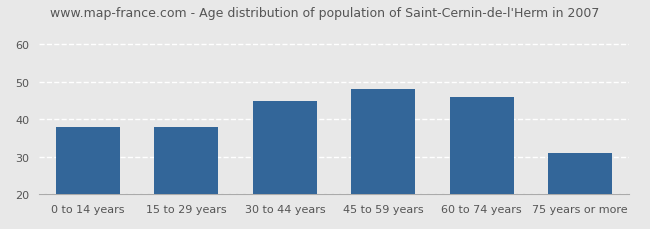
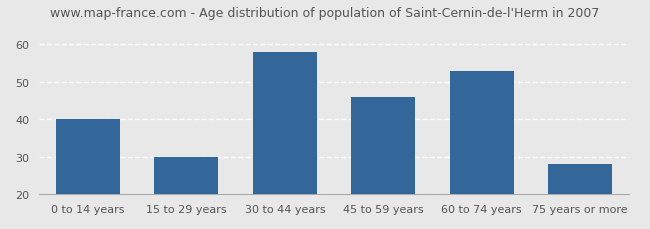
0 to 14 years: 38 -> 40
15 to 29 years: 38 -> 30
30 to 44 years: 45 -> 58
45 to 59 years: 48 -> 46
60 to 74 years: 46 -> 53
75 years or more: 31 -> 28
